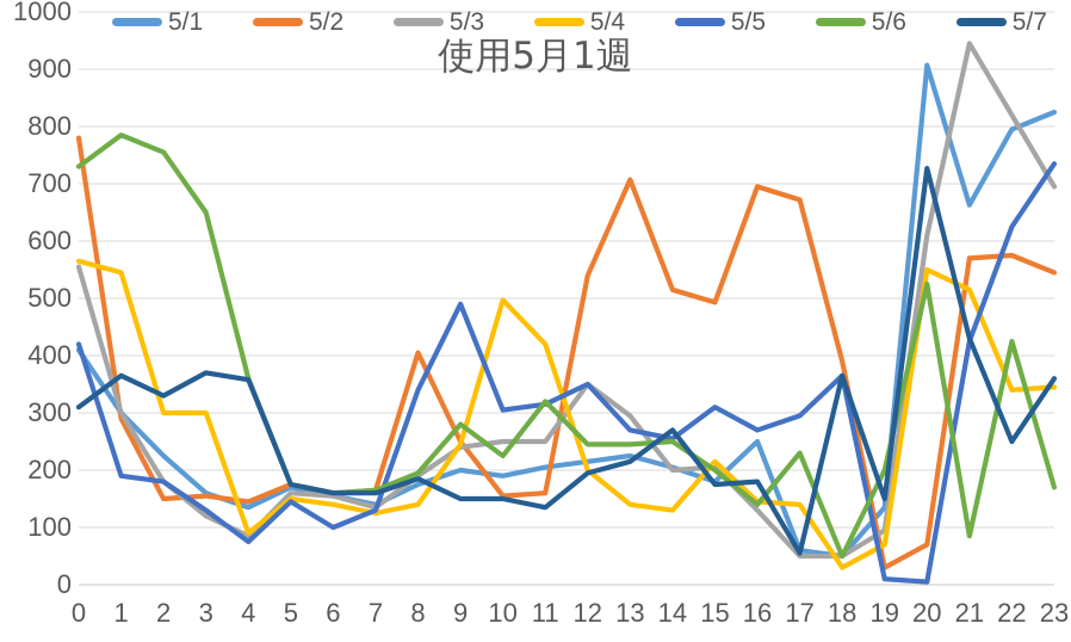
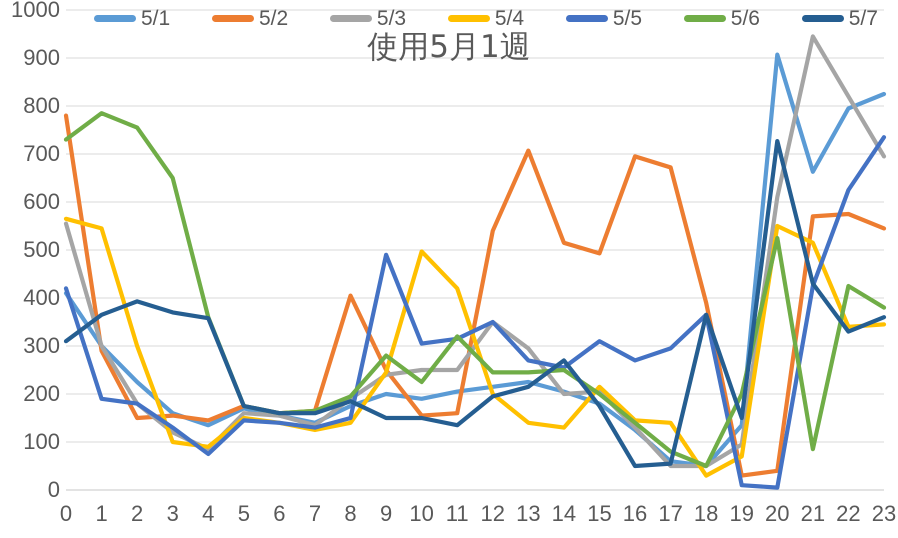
5/7/2: 330 -> 390
5/4/3: 300 -> 100
5/5/6: 100 -> 140
5/5/8: 340 -> 150
5/1/16: 250 -> 120
5/7/16: 180 -> 50
5/6/17: 230 -> 80
5/2/20: 70 -> 40
5/7/22: 250 -> 330
5/6/23: 170 -> 380
